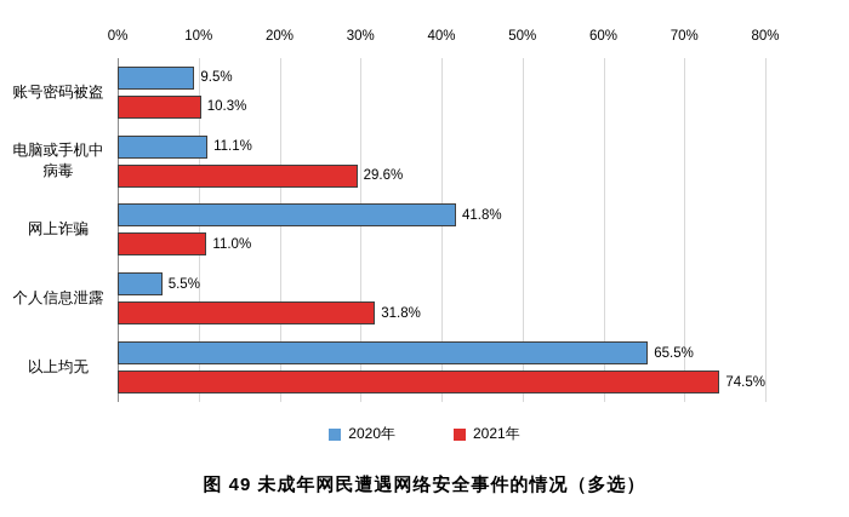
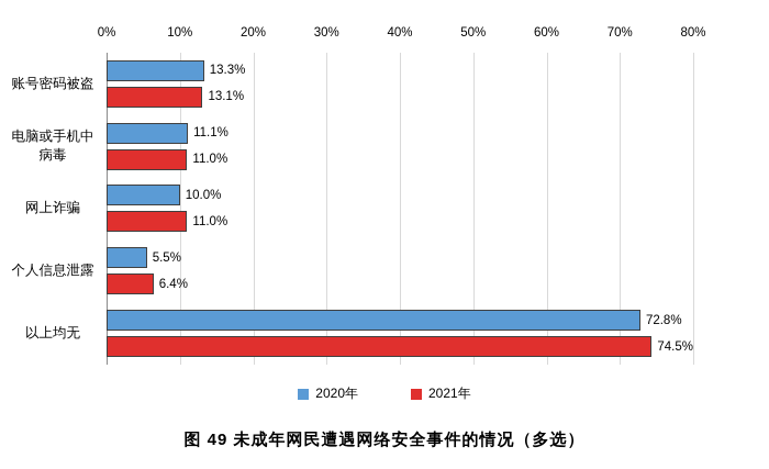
2020年/账号密码被盗: 9.5% -> 13.3%
2021年/账号密码被盗: 10.3% -> 13.1%
2021年/电脑或手机中病毒: 29.6% -> 11.0%
2020年/网上诈骗: 41.8% -> 10.0%
2021年/个人信息泄露: 31.8% -> 6.4%
2020年/以上均无: 65.5% -> 72.8%
